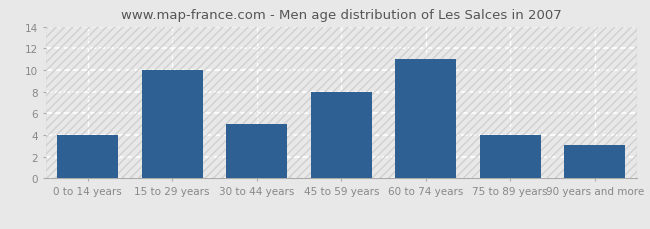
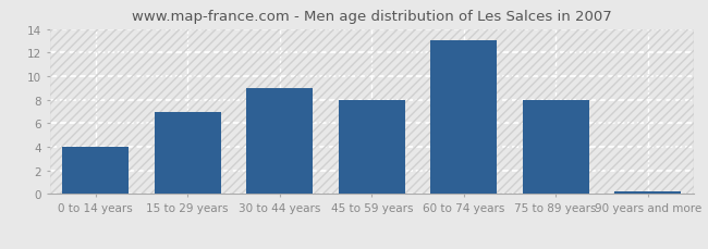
15 to 29 years: 10.0 -> 7.0
30 to 44 years: 5.0 -> 9.0
60 to 74 years: 11.0 -> 13.0
75 to 89 years: 4.0 -> 8.0
90 years and more: 3.1 -> 0.2
